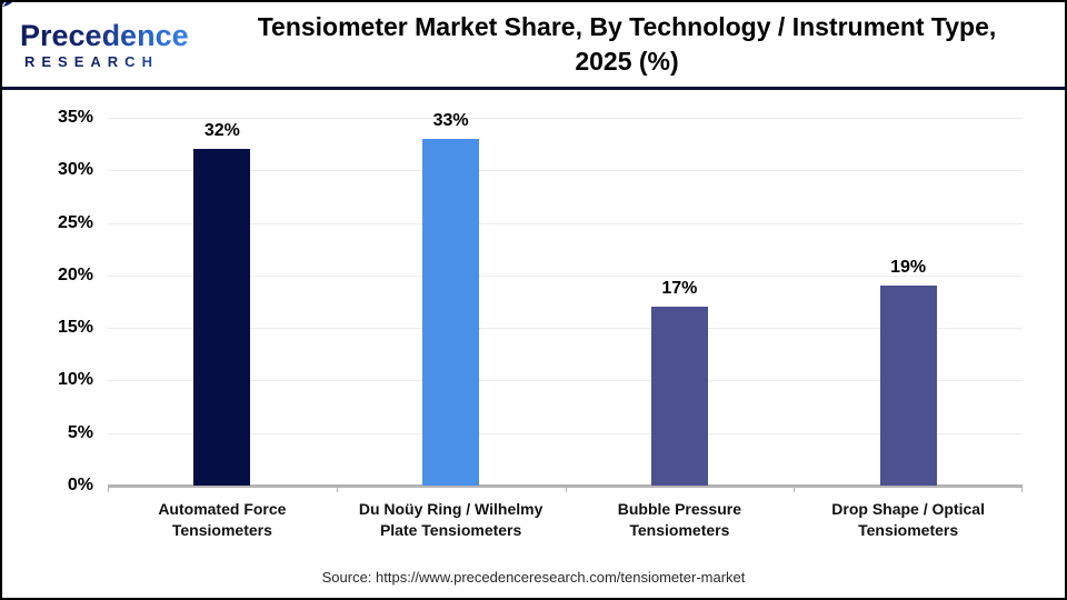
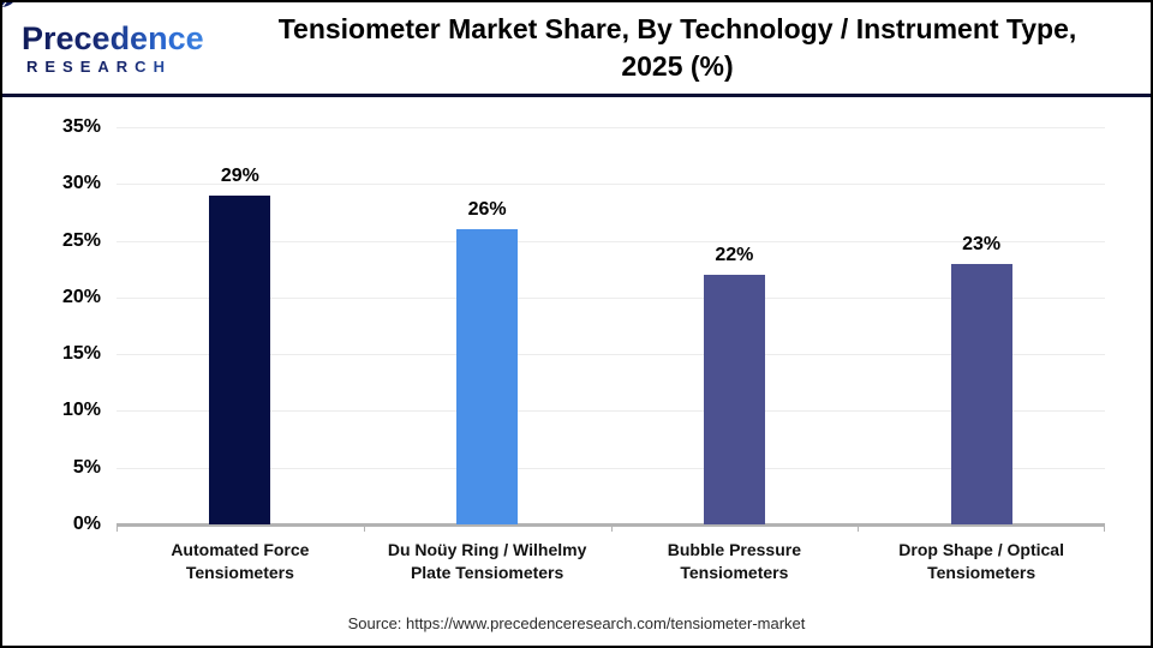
Automated Force Tensiometers: 32% -> 29%
Du Noüy Ring / Wilhelmy Plate Tensiometers: 33% -> 26%
Bubble Pressure Tensiometers: 17% -> 22%
Drop Shape / Optical Tensiometers: 19% -> 23%
